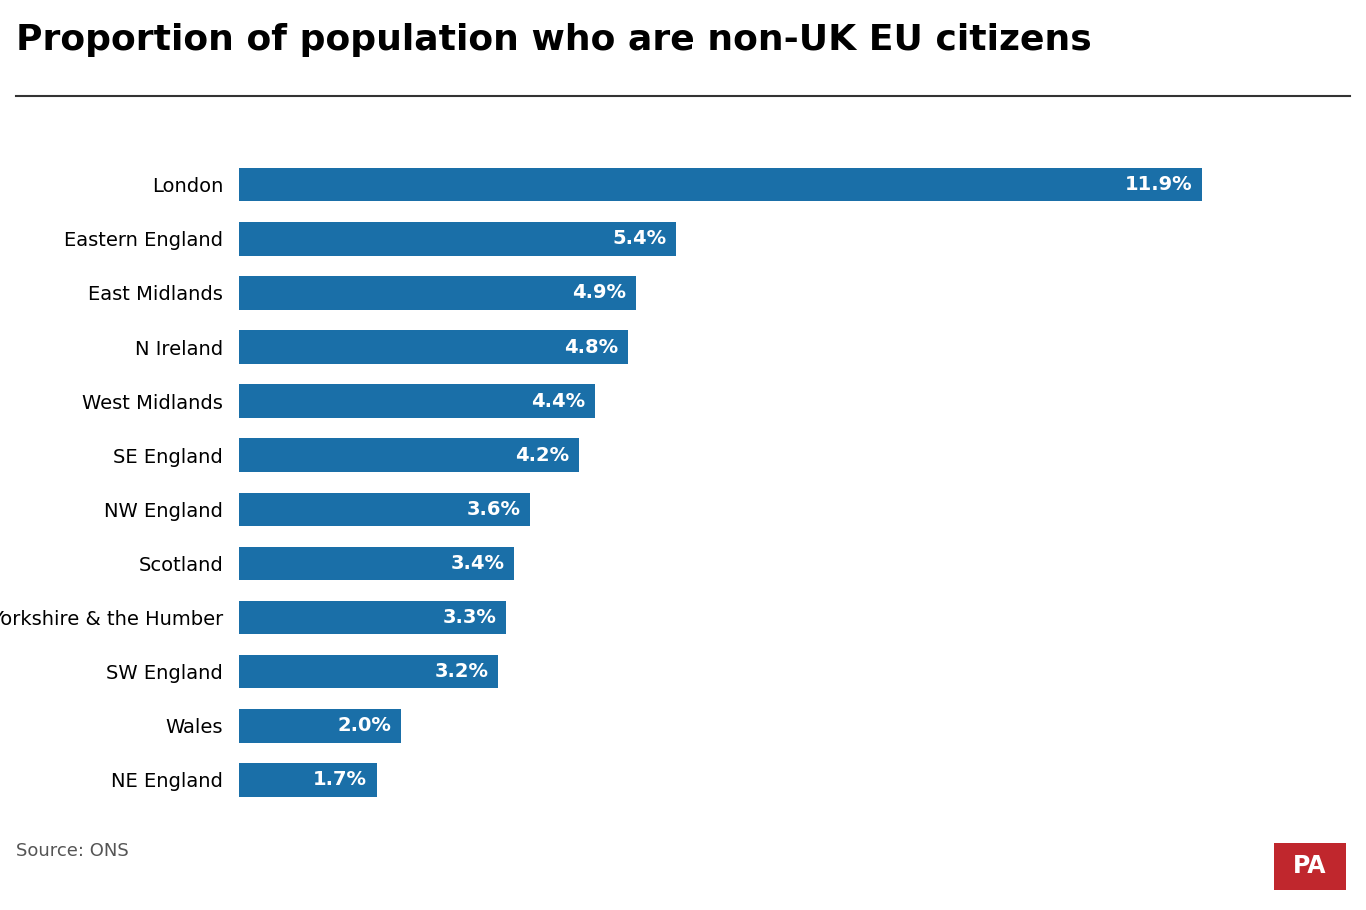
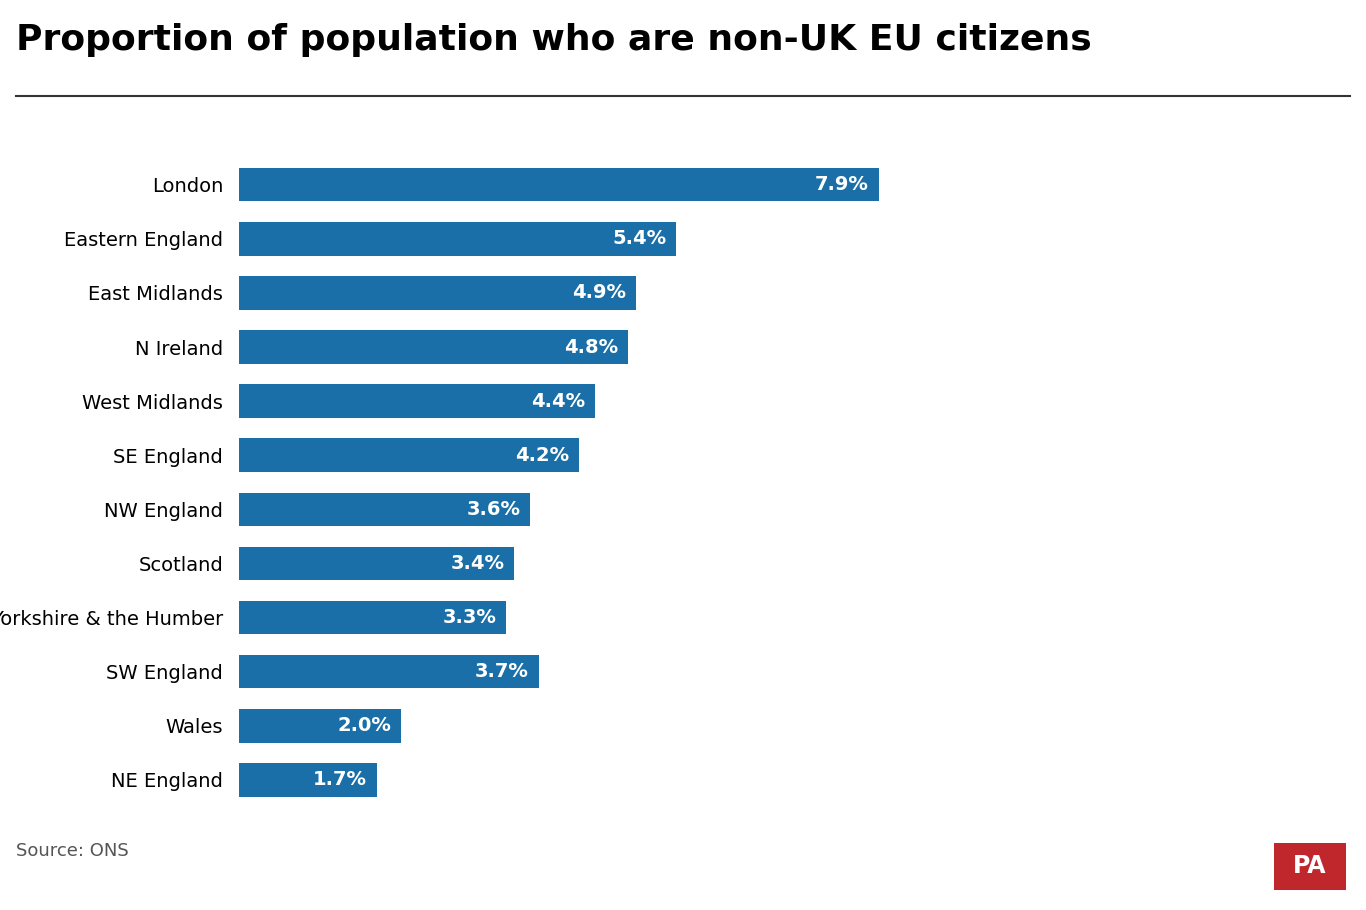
London: 11.9% -> 7.9%
SW England: 3.2% -> 3.7%
